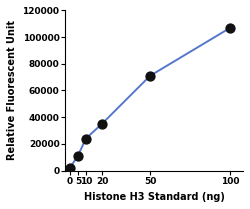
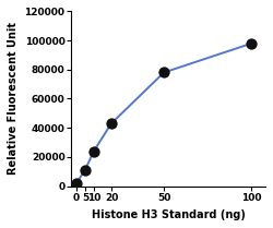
20: 35000 -> 43000
50: 71000 -> 78000
100: 107000 -> 98000
